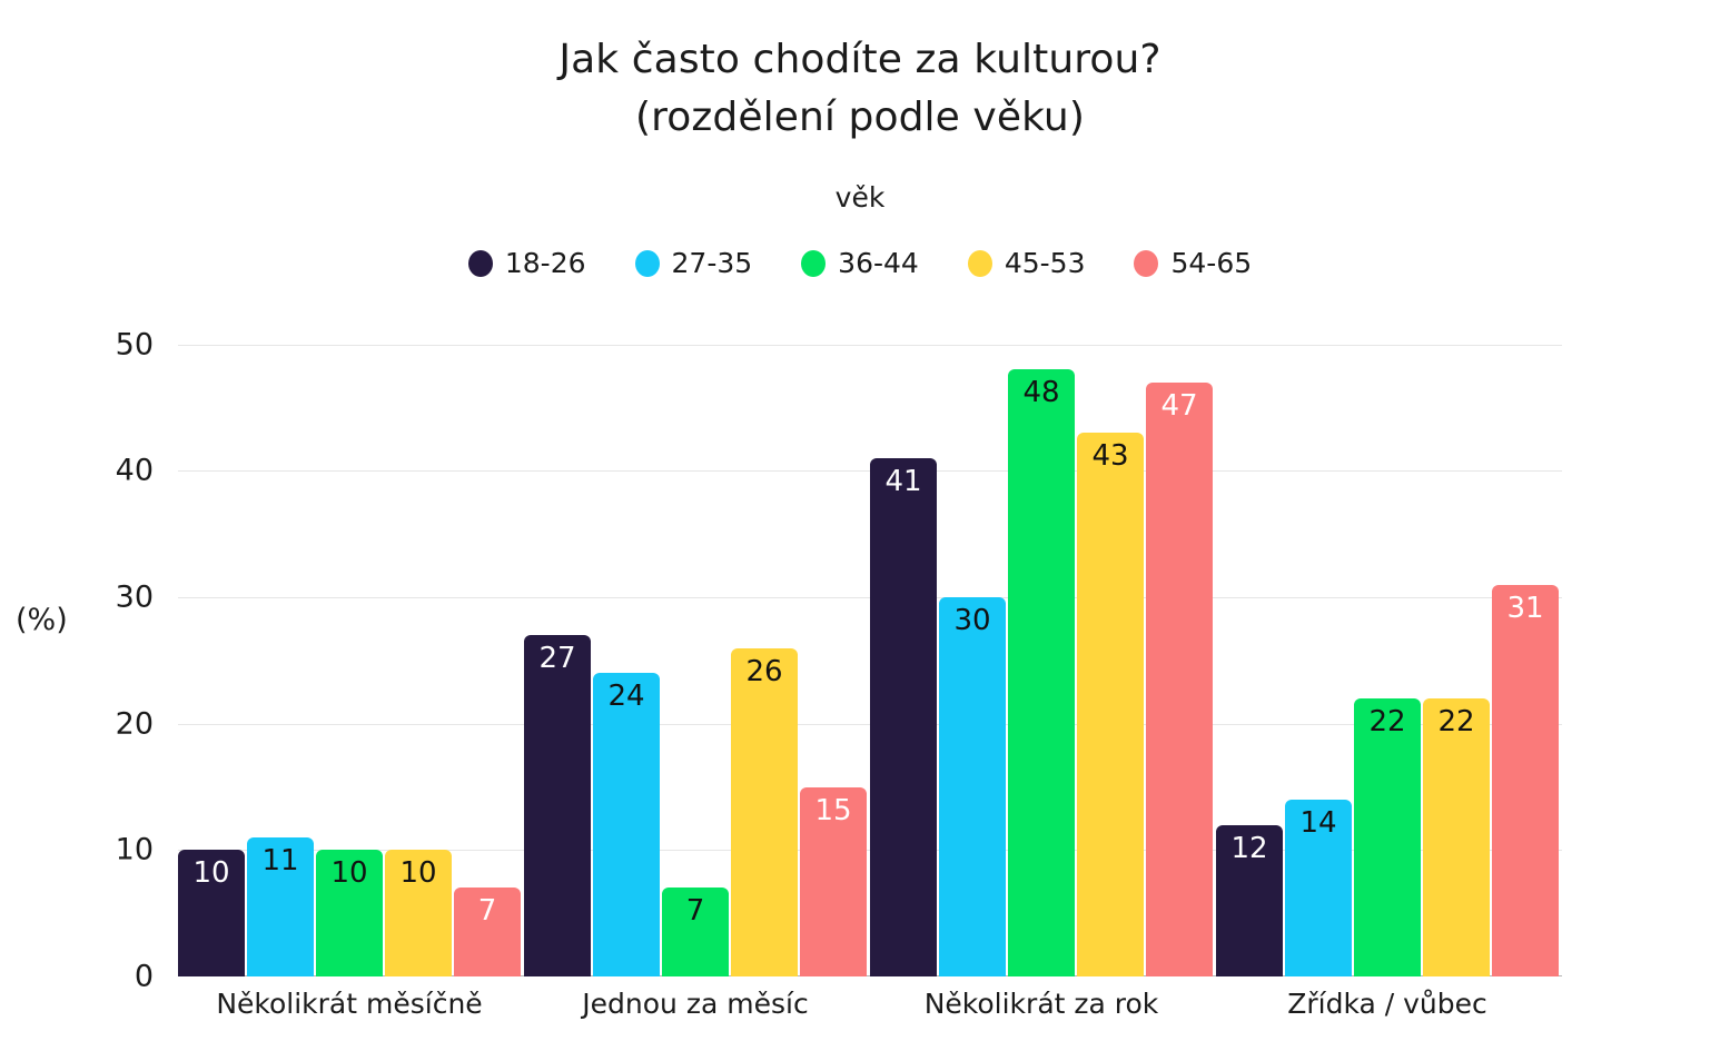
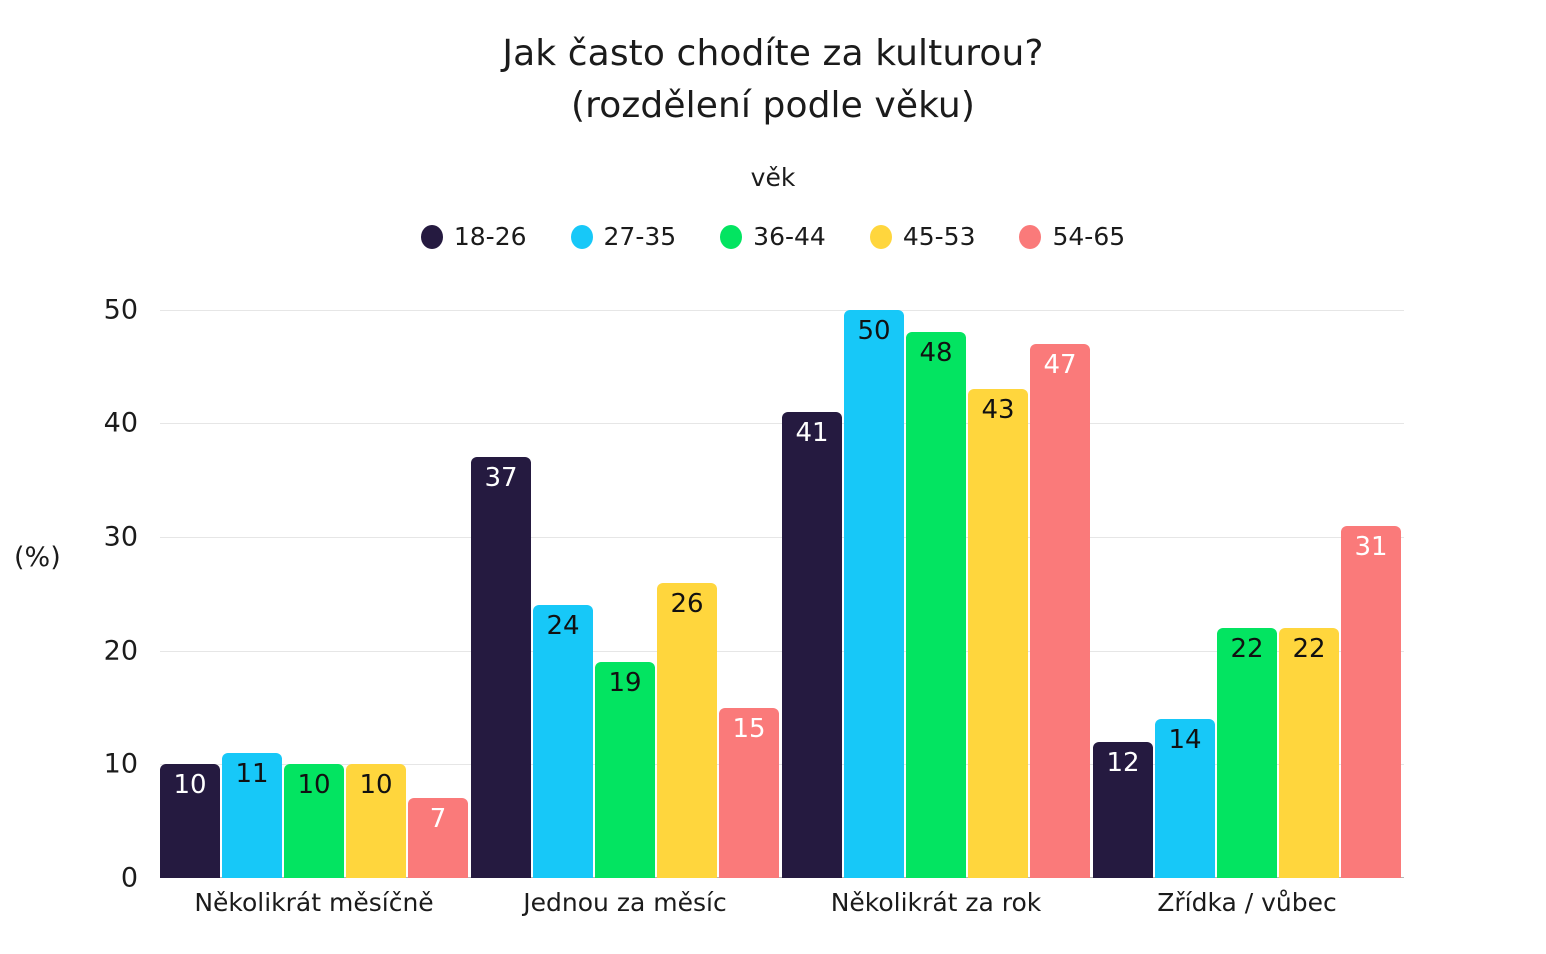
18-26/Jednou za měsíc: 27 -> 37
36-44/Jednou za měsíc: 7 -> 19
27-35/Několikrát za rok: 30 -> 50
